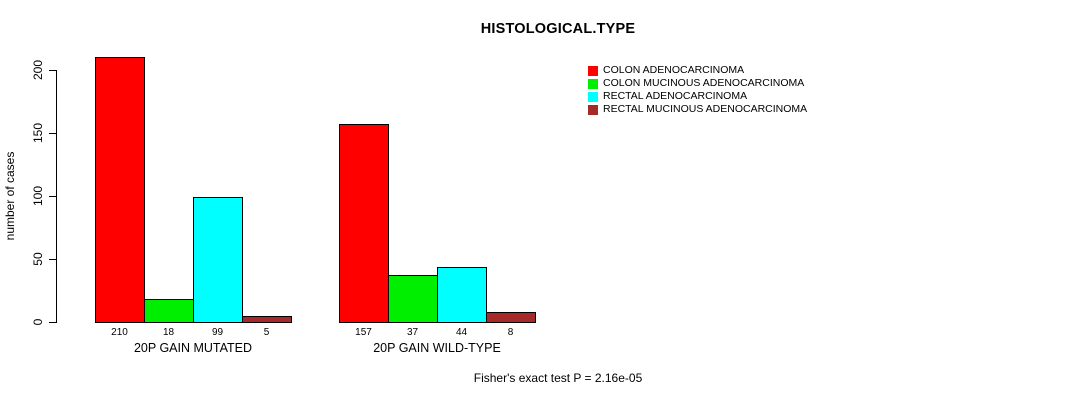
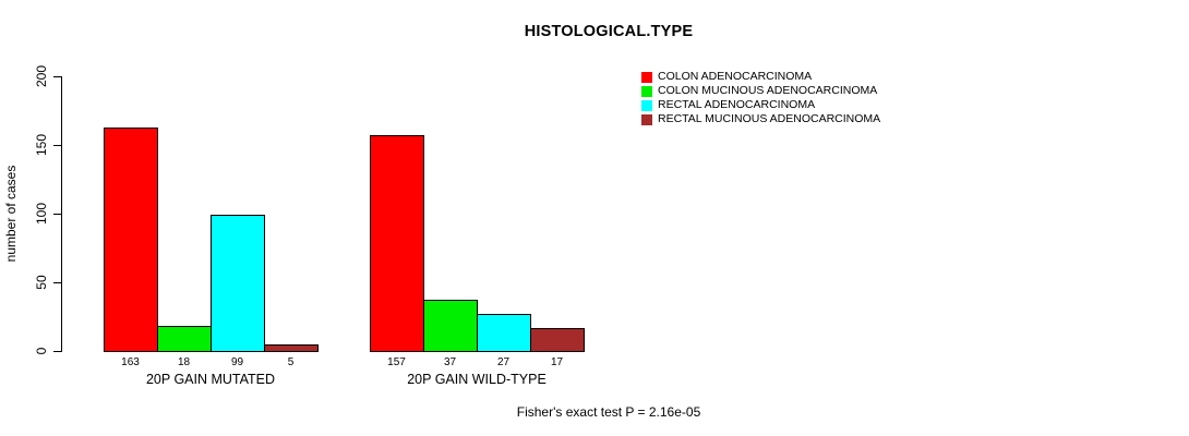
COLON ADENOCARCINOMA/20P GAIN MUTATED: 210 -> 163
RECTAL ADENOCARCINOMA/20P GAIN WILD-TYPE: 44 -> 27
RECTAL MUCINOUS ADENOCARCINOMA/20P GAIN WILD-TYPE: 8 -> 17
